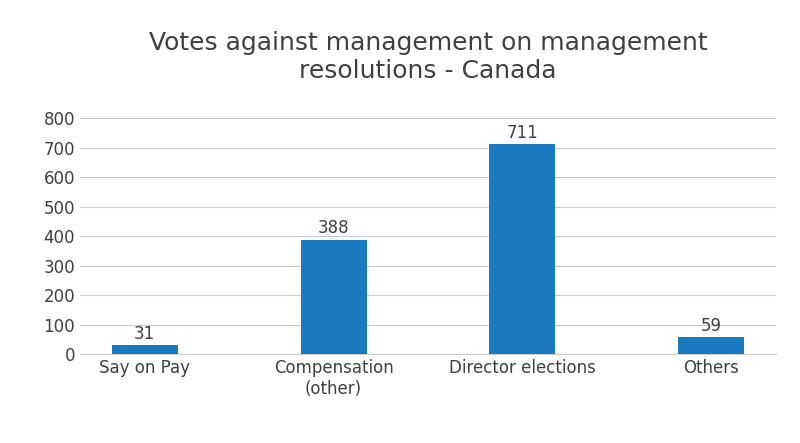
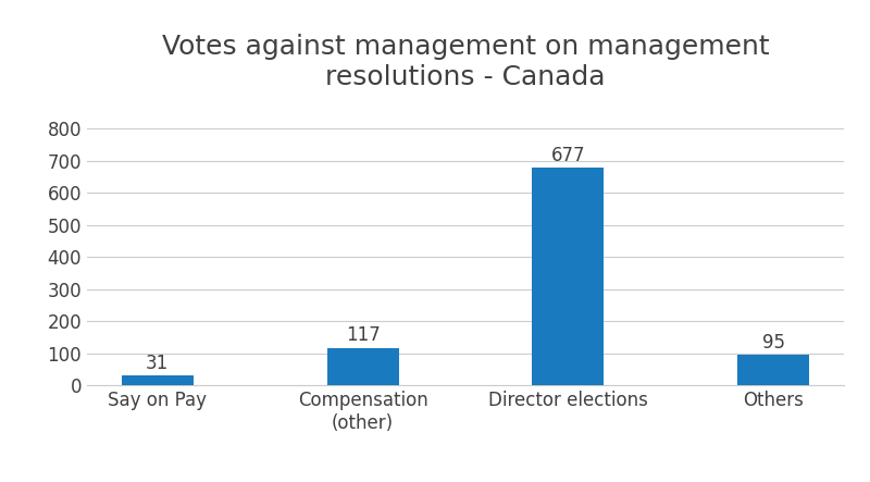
Compensation (other): 388 -> 117
Director elections: 711 -> 677
Others: 59 -> 95
